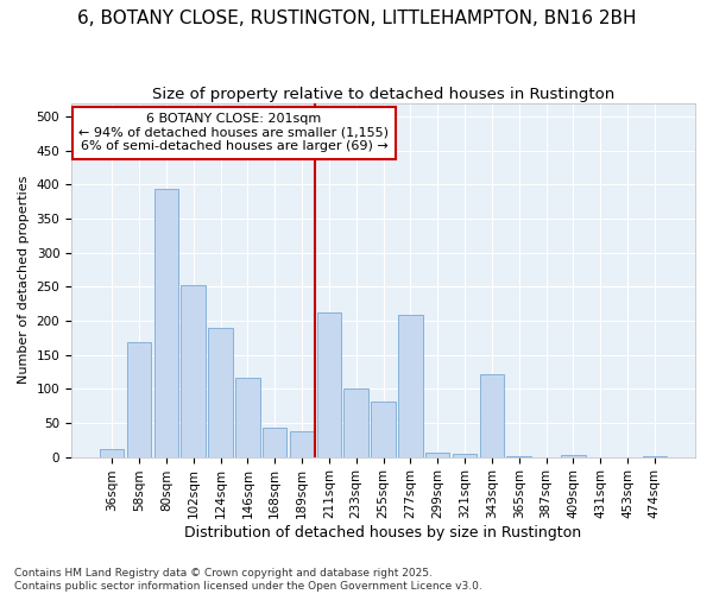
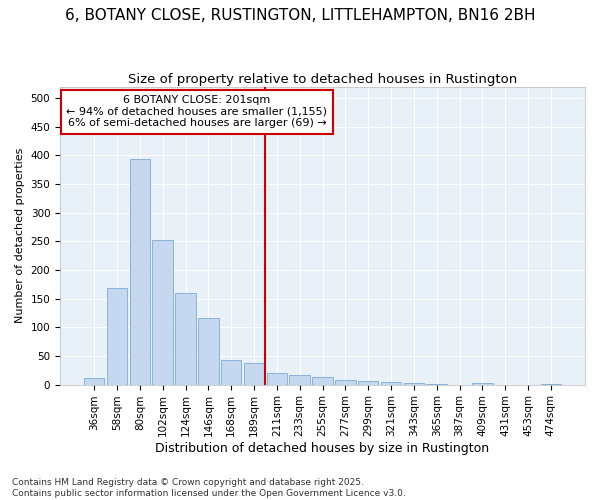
124sqm: 190 -> 160
211sqm: 212 -> 20
233sqm: 100 -> 17
255sqm: 82 -> 13
277sqm: 208 -> 8
343sqm: 122 -> 3
